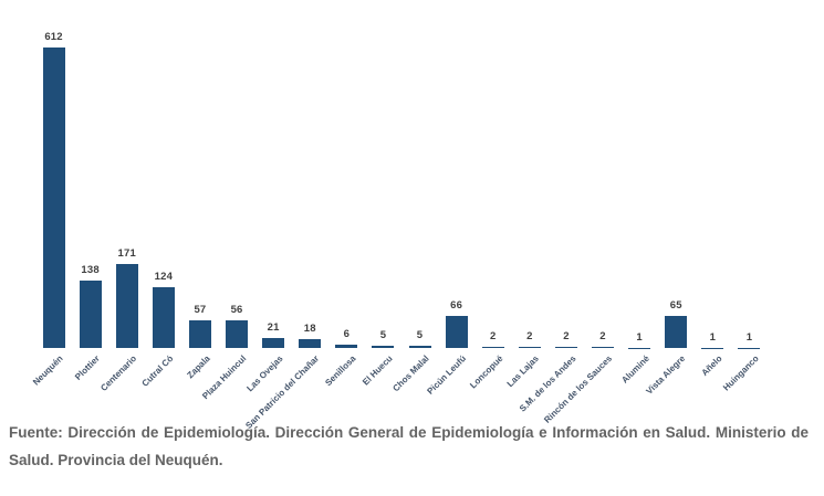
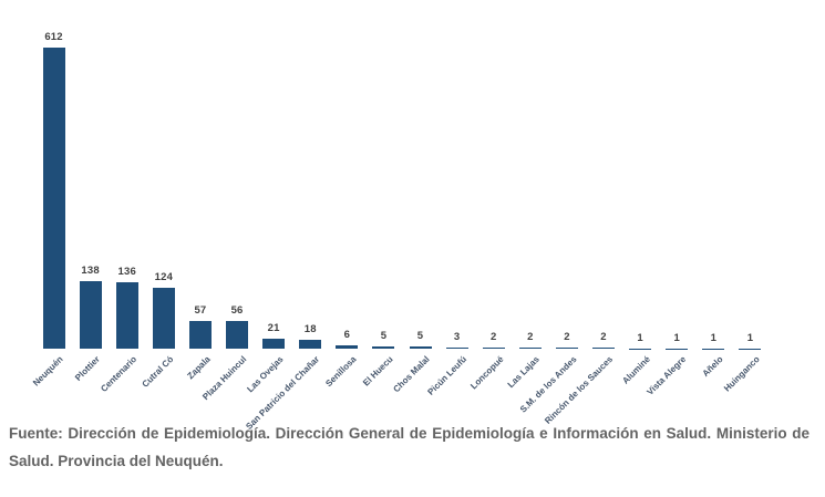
Centenario: 171 -> 136
Picún Leufú: 66 -> 3
Vista Alegre: 65 -> 1
